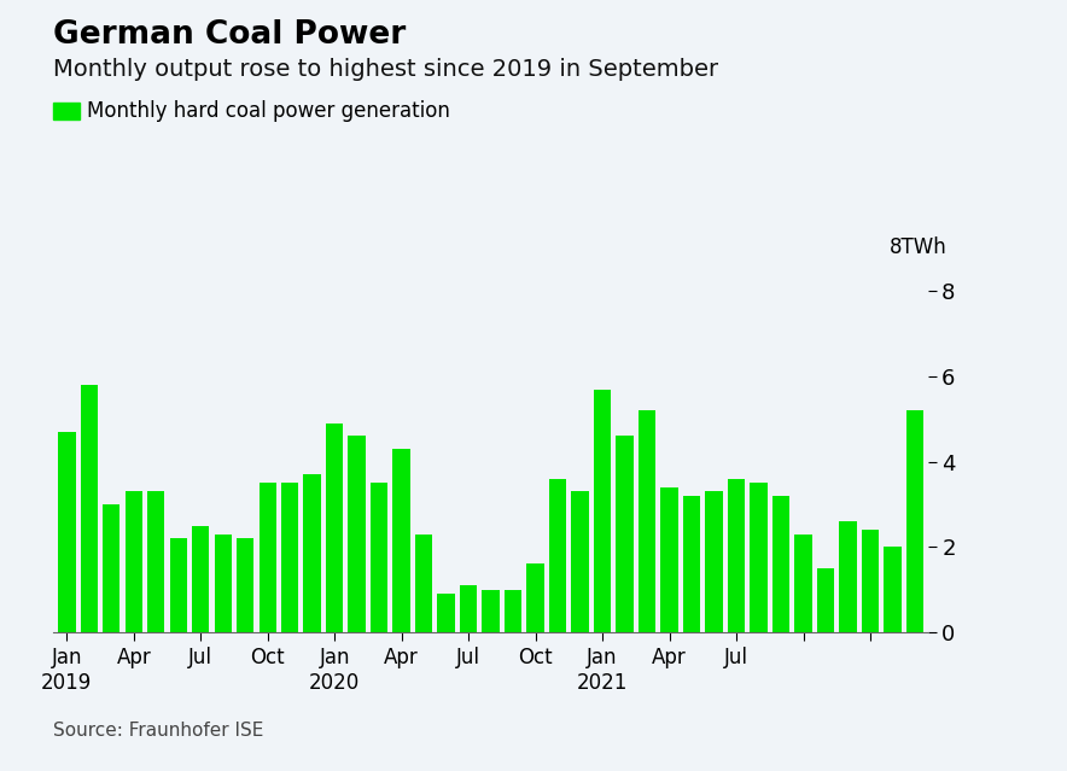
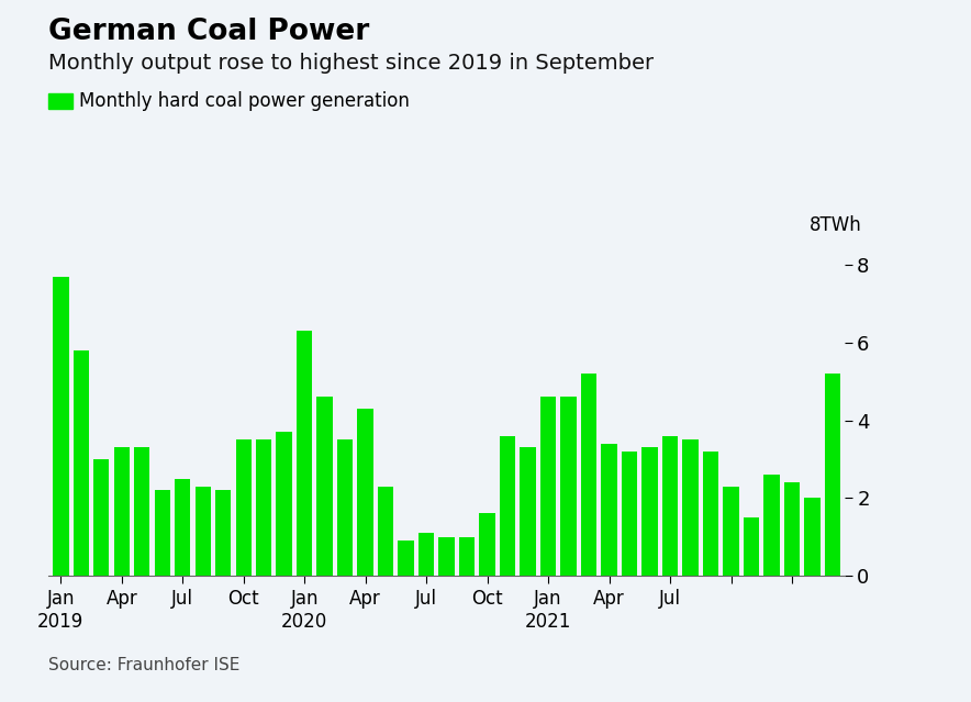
Jan 2019: 4.7 -> 7.7
Jan 2020: 4.9 -> 6.3
Jan 2021: 5.7 -> 4.6
